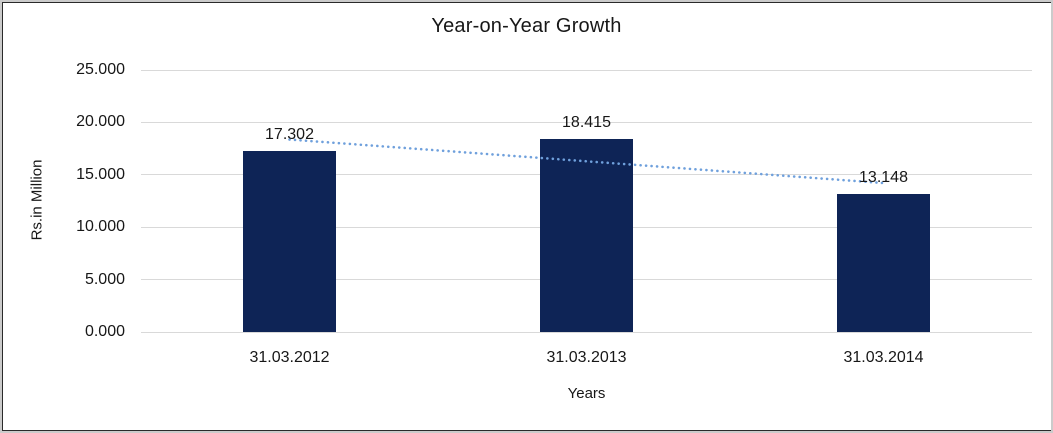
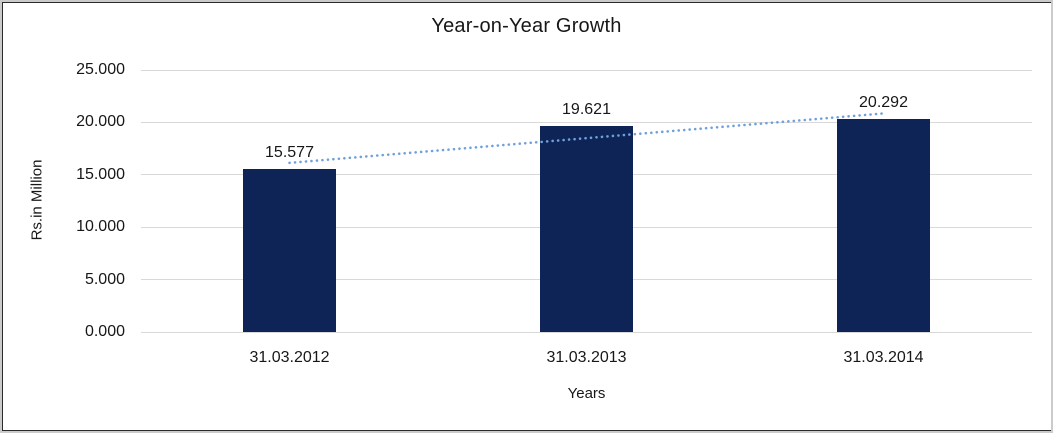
31.03.2012: 17.302 -> 15.577
31.03.2013: 18.415 -> 19.621
31.03.2014: 13.148 -> 20.292
